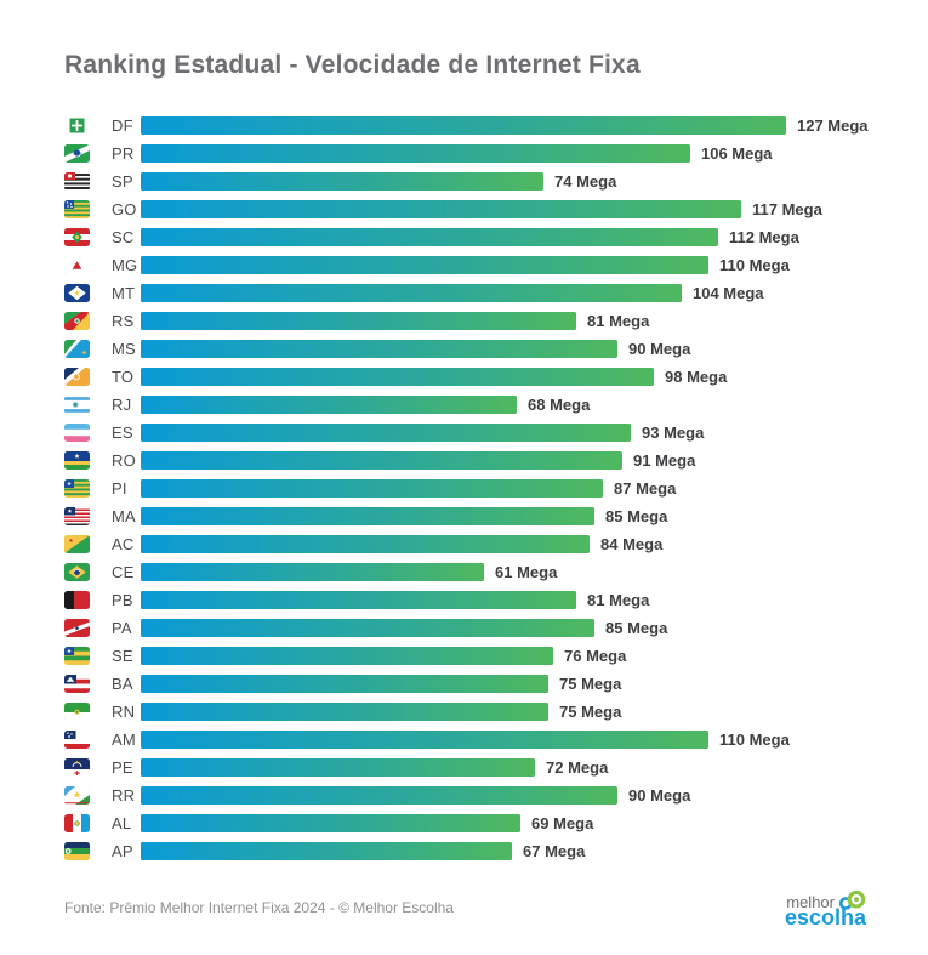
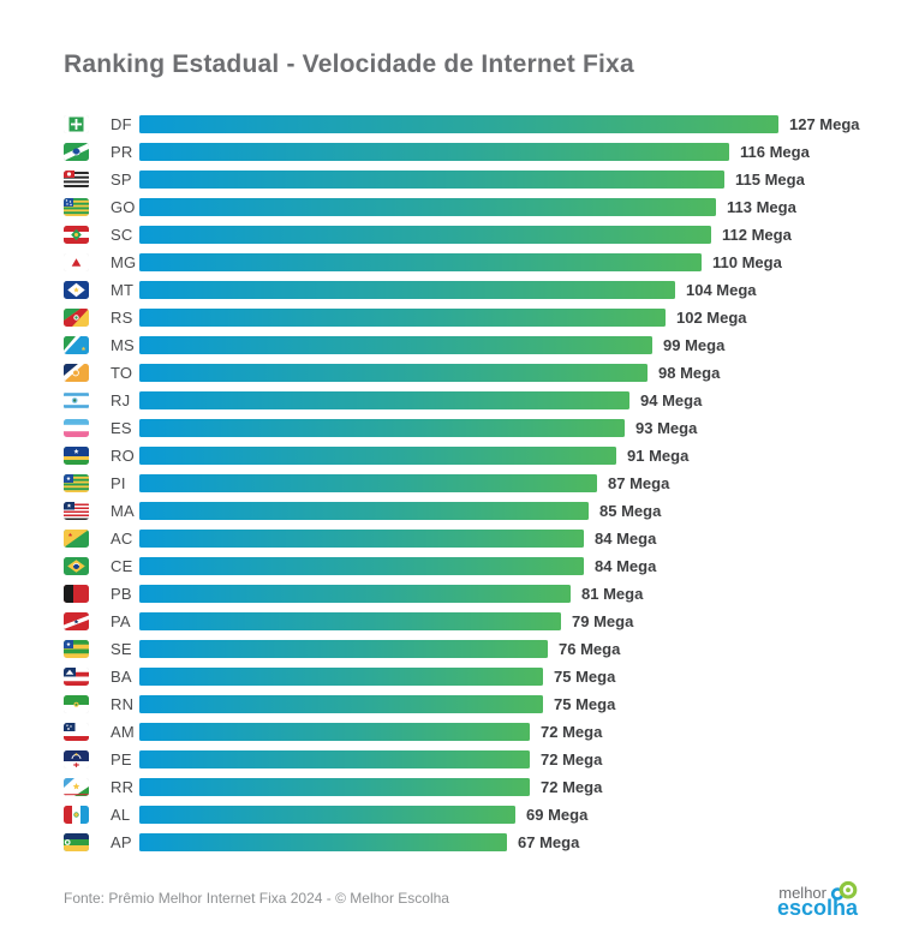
PR: 106 -> 116
SP: 74 -> 115
GO: 117 -> 113
RS: 81 -> 102
MS: 90 -> 99
RJ: 68 -> 94
CE: 61 -> 84
PA: 85 -> 79
AM: 110 -> 72
RR: 90 -> 72
